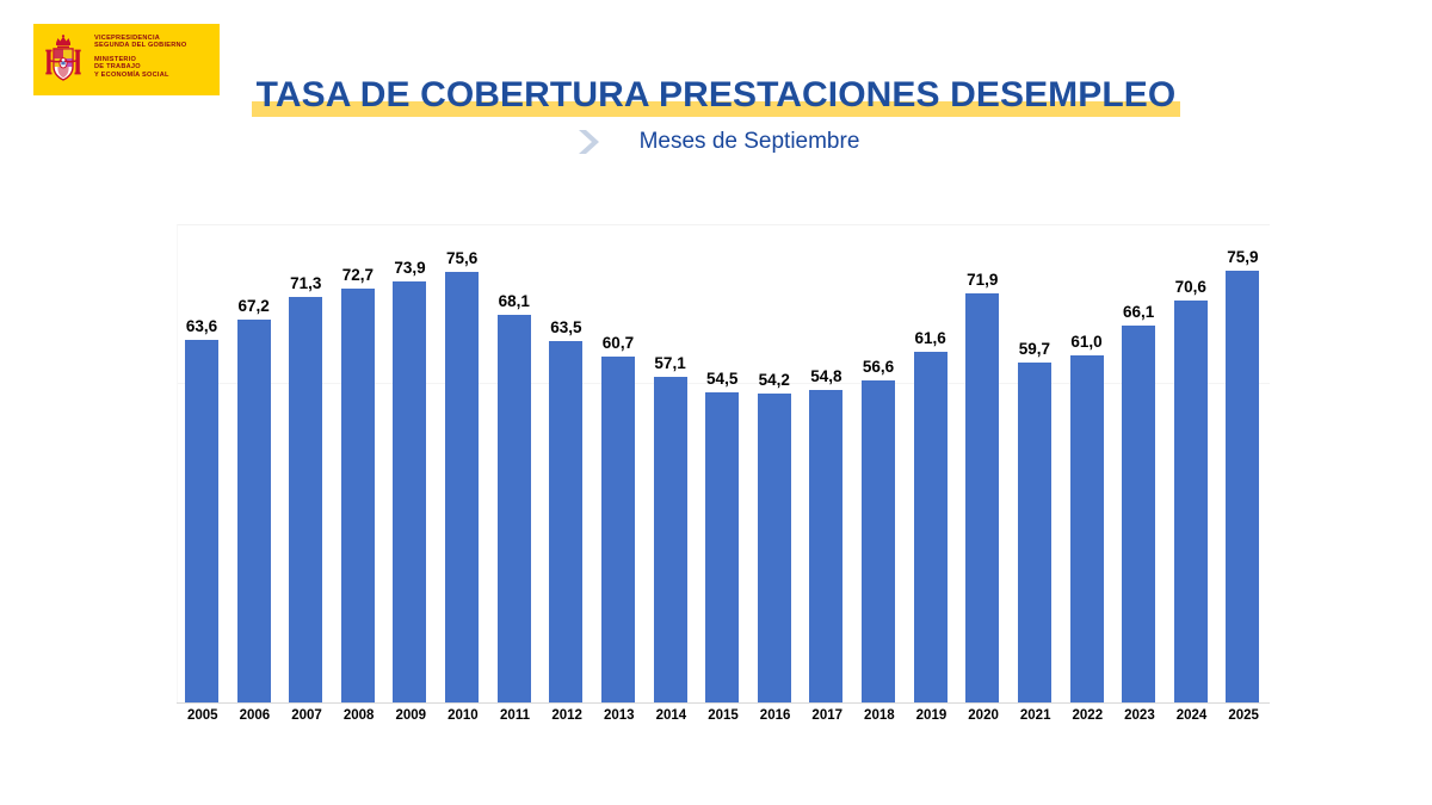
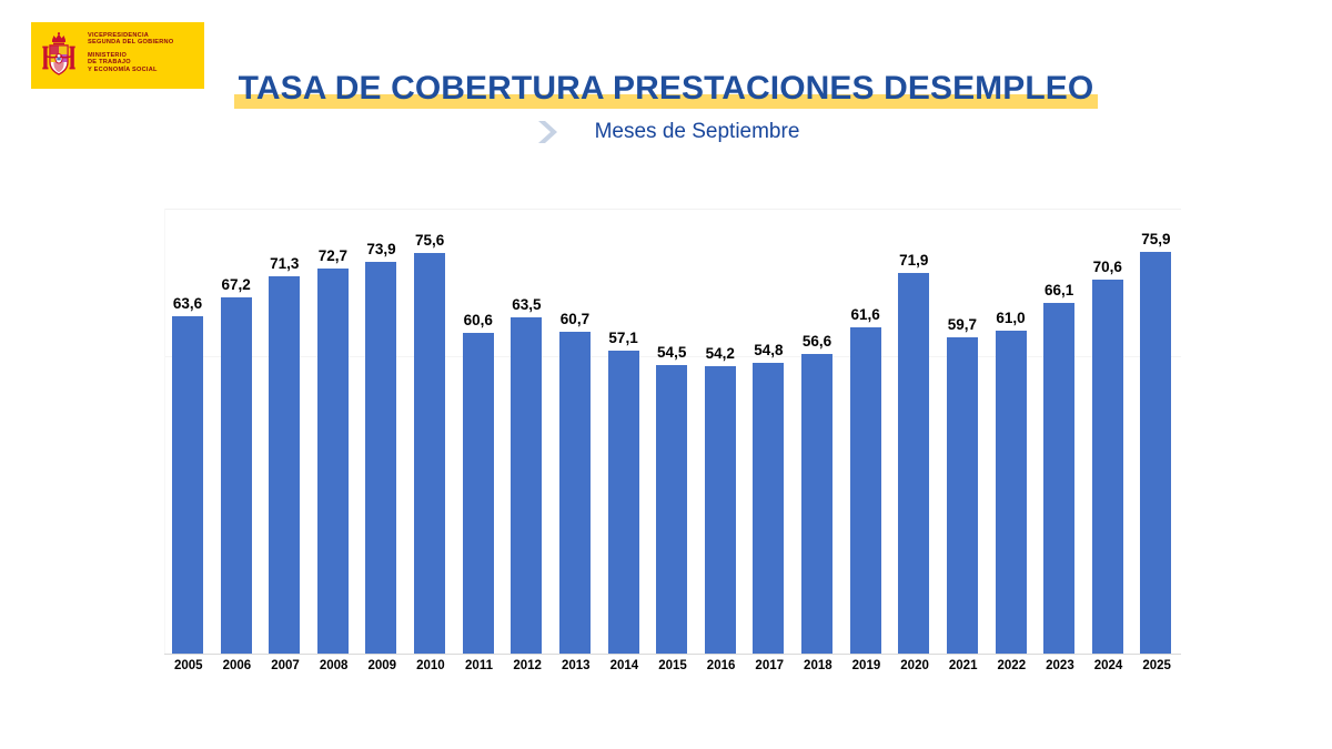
2011: 68,1 -> 60,6
